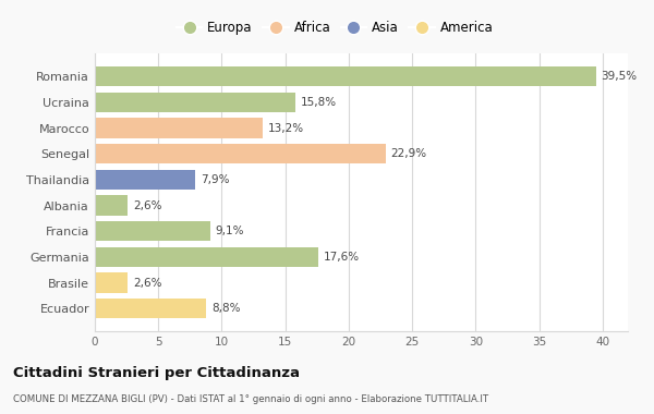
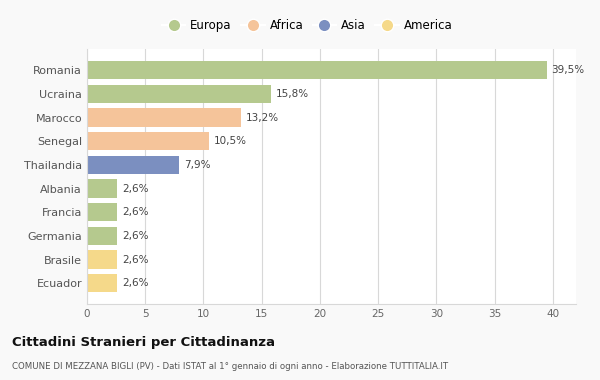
Senegal: 22,9% -> 10,5%
Francia: 9,1% -> 2,6%
Germania: 17,6% -> 2,6%
Ecuador: 8,8% -> 2,6%
